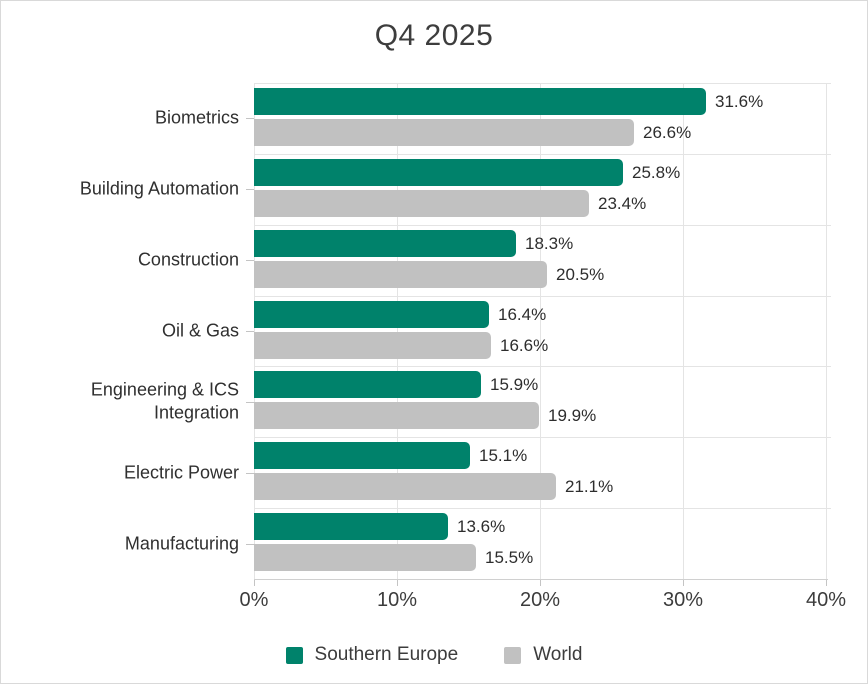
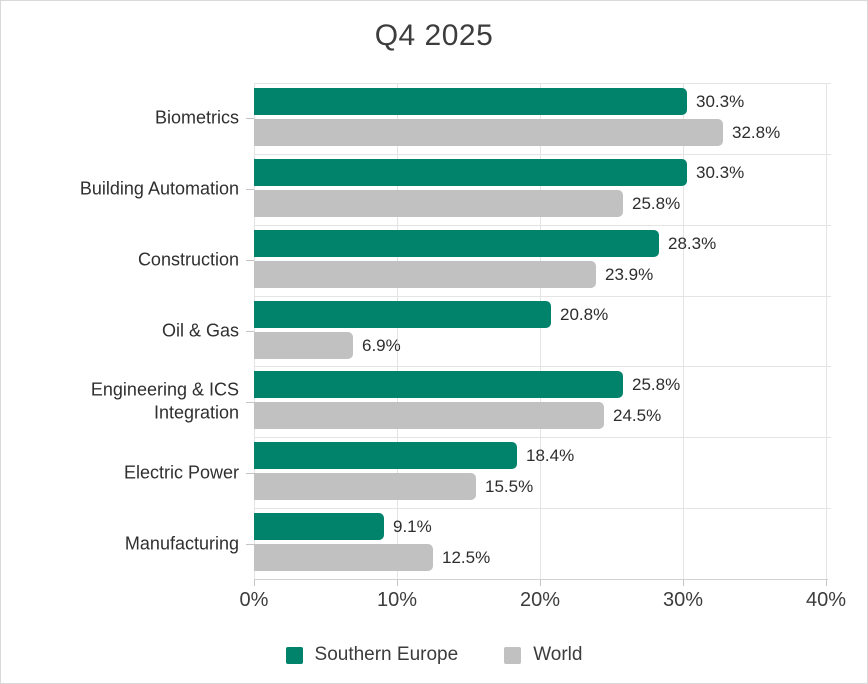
Southern Europe/Biometrics: 31.6% -> 30.3%
World/Biometrics: 26.6% -> 32.8%
Southern Europe/Building Automation: 25.8% -> 30.3%
World/Building Automation: 23.4% -> 25.8%
Southern Europe/Construction: 18.3% -> 28.3%
World/Construction: 20.5% -> 23.9%
Southern Europe/Oil & Gas: 16.4% -> 20.8%
World/Oil & Gas: 16.6% -> 6.9%
Southern Europe/Engineering & ICS Integration: 15.9% -> 25.8%
World/Engineering & ICS Integration: 19.9% -> 24.5%
Southern Europe/Electric Power: 15.1% -> 18.4%
World/Electric Power: 21.1% -> 15.5%
Southern Europe/Manufacturing: 13.6% -> 9.1%
World/Manufacturing: 15.5% -> 12.5%
